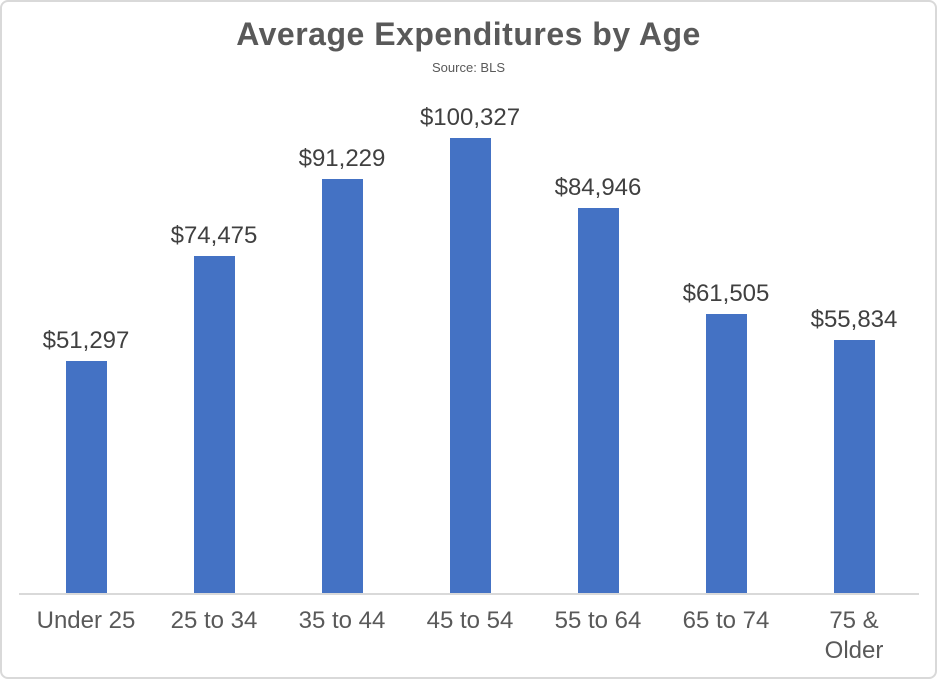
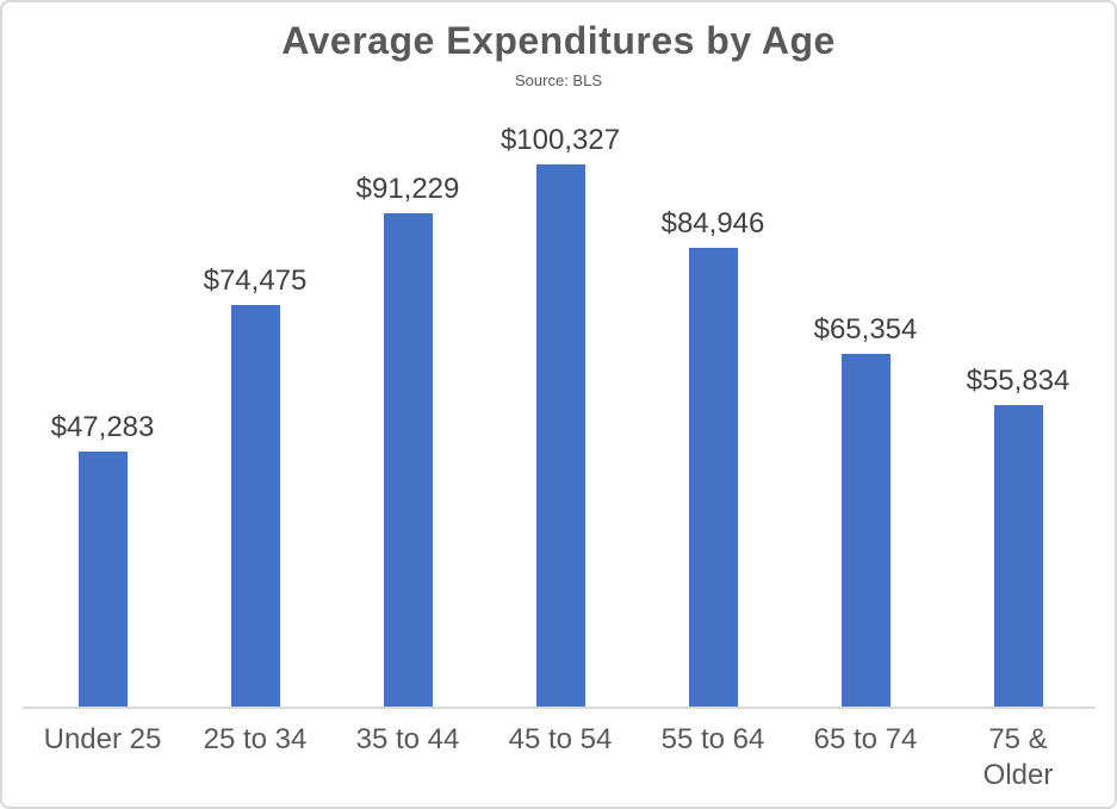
Under 25: $51,297 -> $47,283
65 to 74: $61,505 -> $65,354
